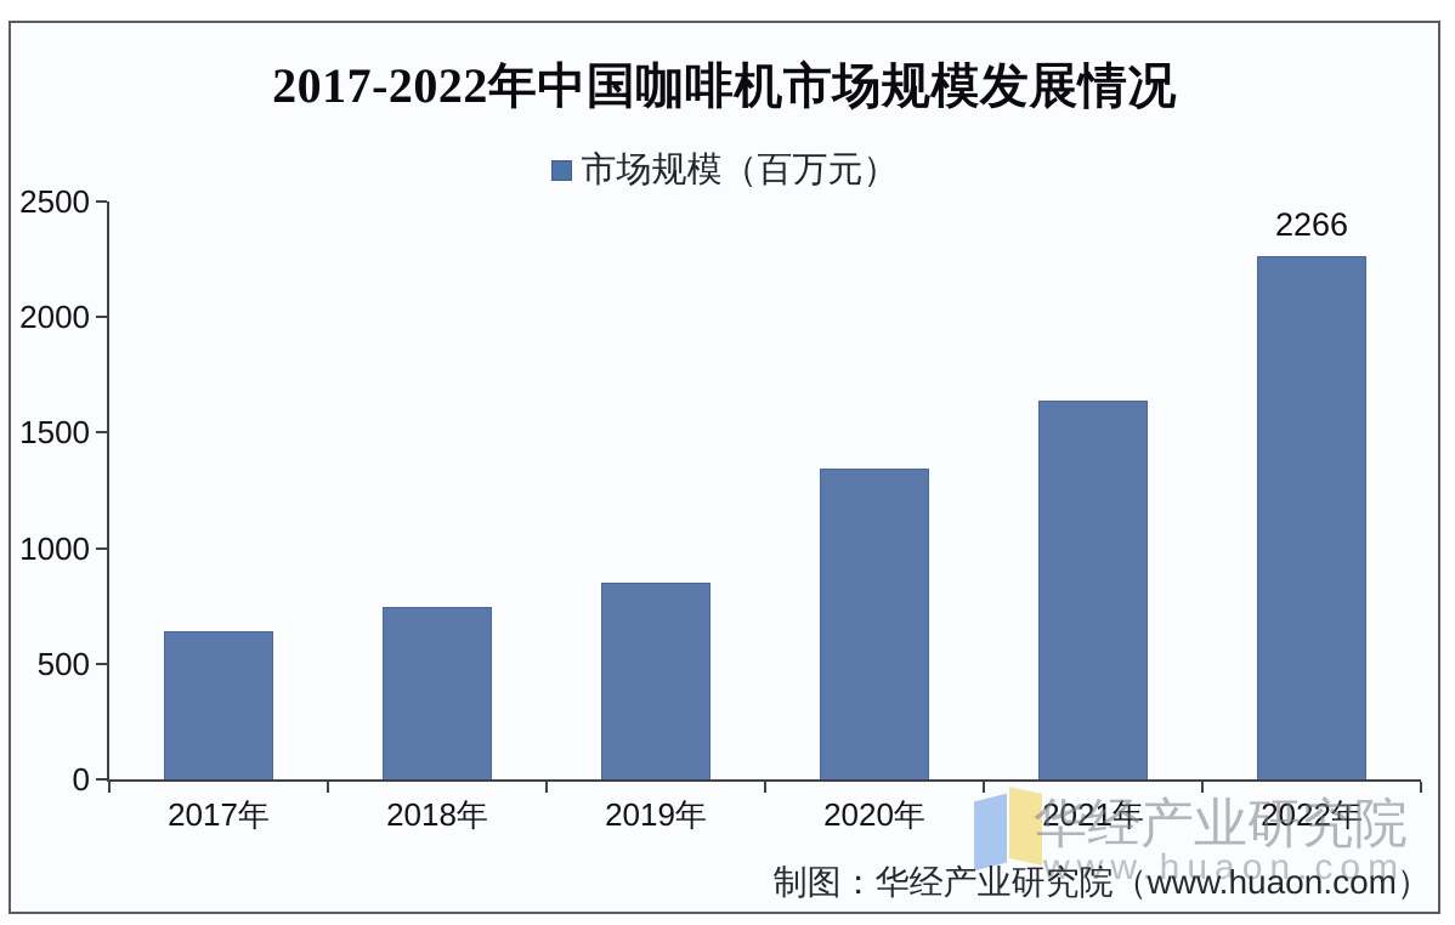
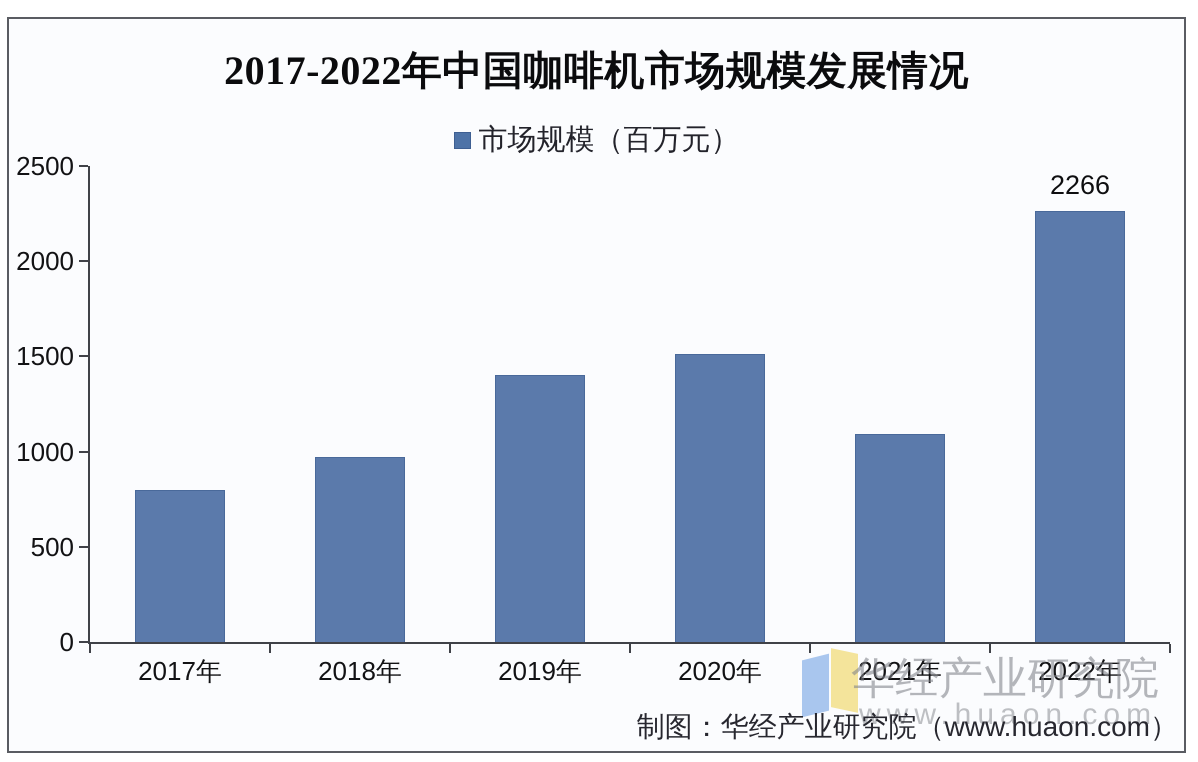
2017年: 640 -> 800
2018年: 750 -> 970
2019年: 850 -> 1400
2020年: 1350 -> 1510
2021年: 1640 -> 1090
